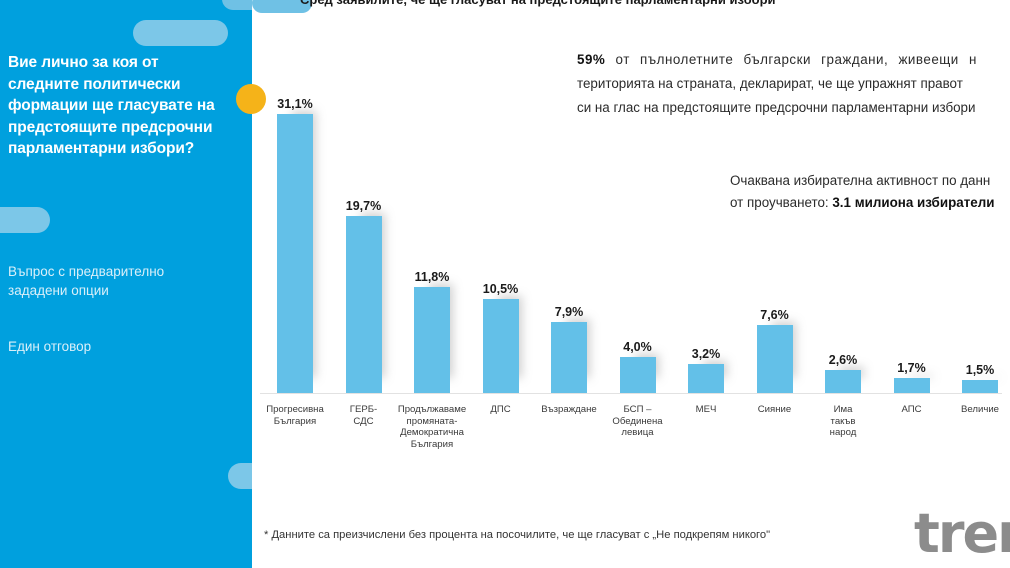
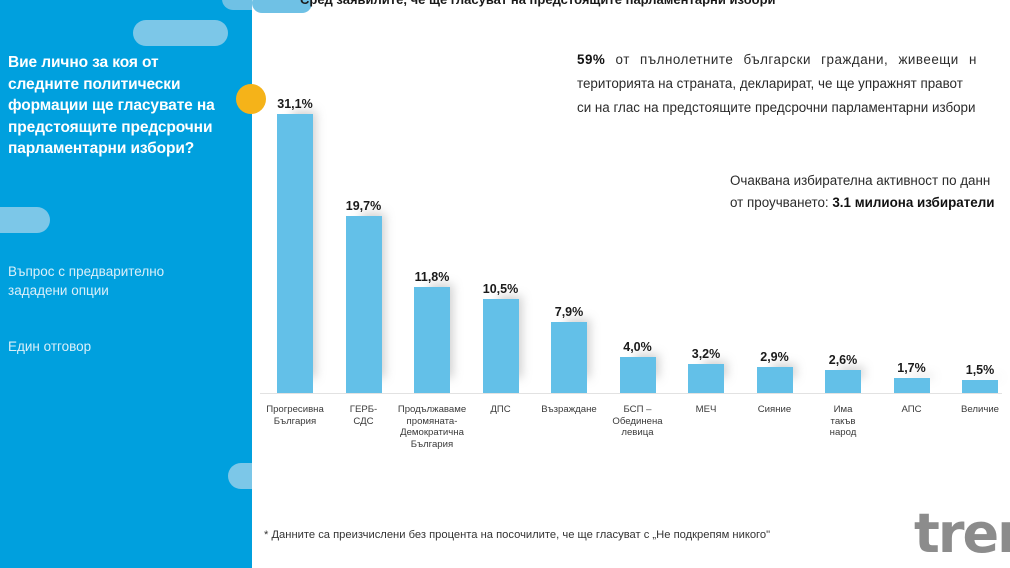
Сияние: 7,6% -> 2,9%
